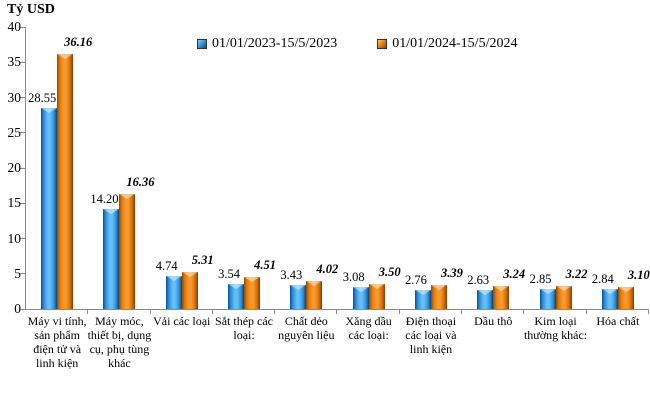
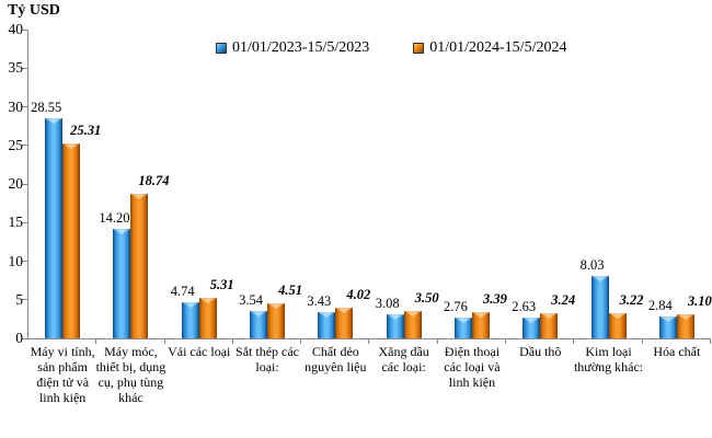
01/01/2024-15/5/2024/Máy vi tính, sản phẩm điện tử và linh kiện: 36.16 -> 25.31
01/01/2024-15/5/2024/Máy móc, thiết bị, dụng cụ, phụ tùng khác: 16.36 -> 18.74
01/01/2023-15/5/2023/Kim loại thường khác:: 2.85 -> 8.03
